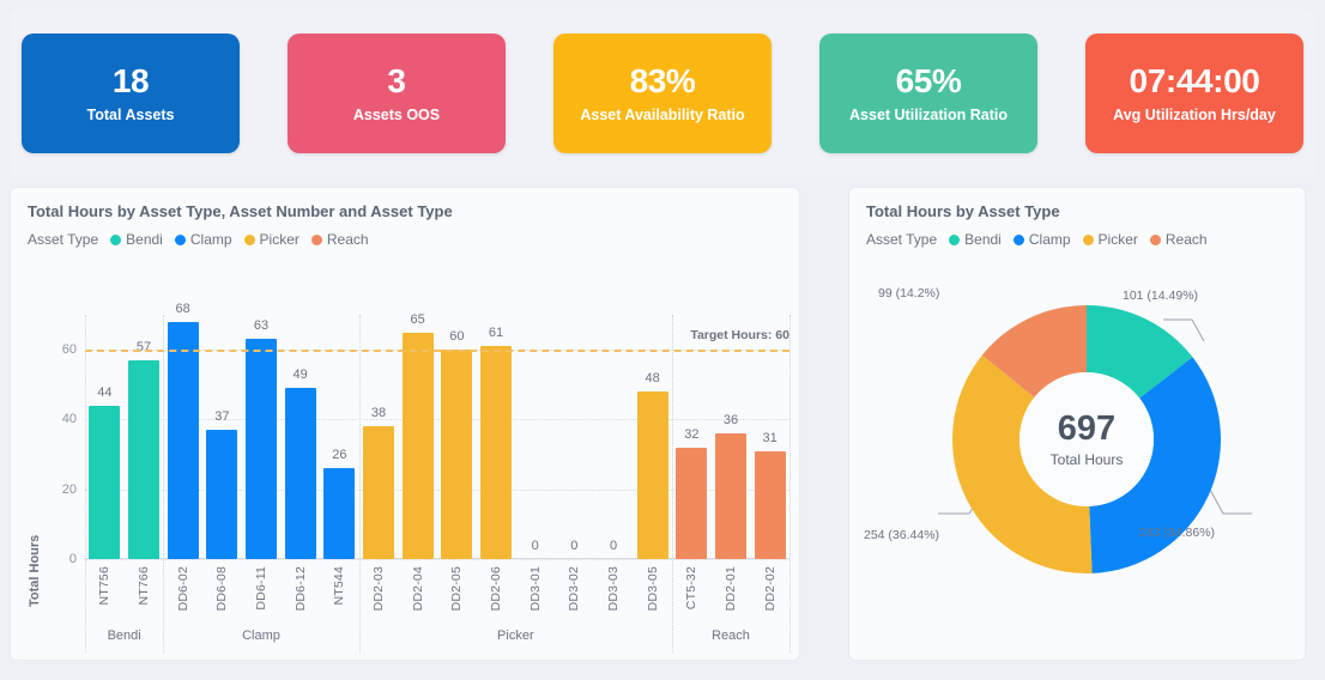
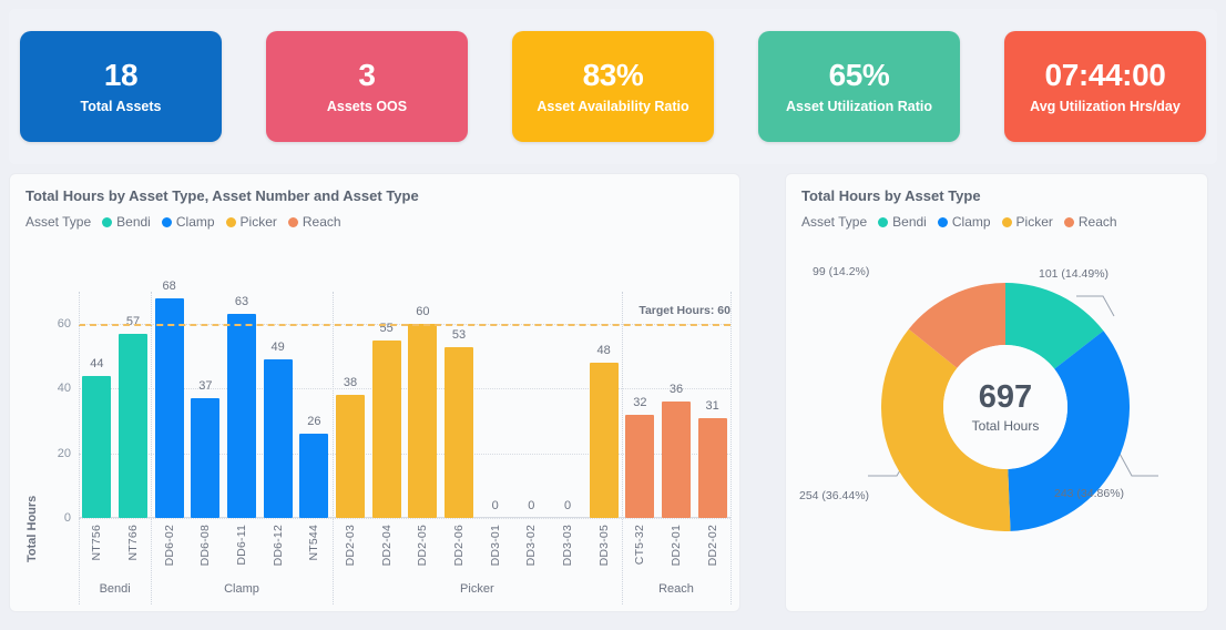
Total Hours by Asset Type, Asset Number and Asset Type/DD2-04: 65 -> 55
Total Hours by Asset Type, Asset Number and Asset Type/DD2-06: 61 -> 53
